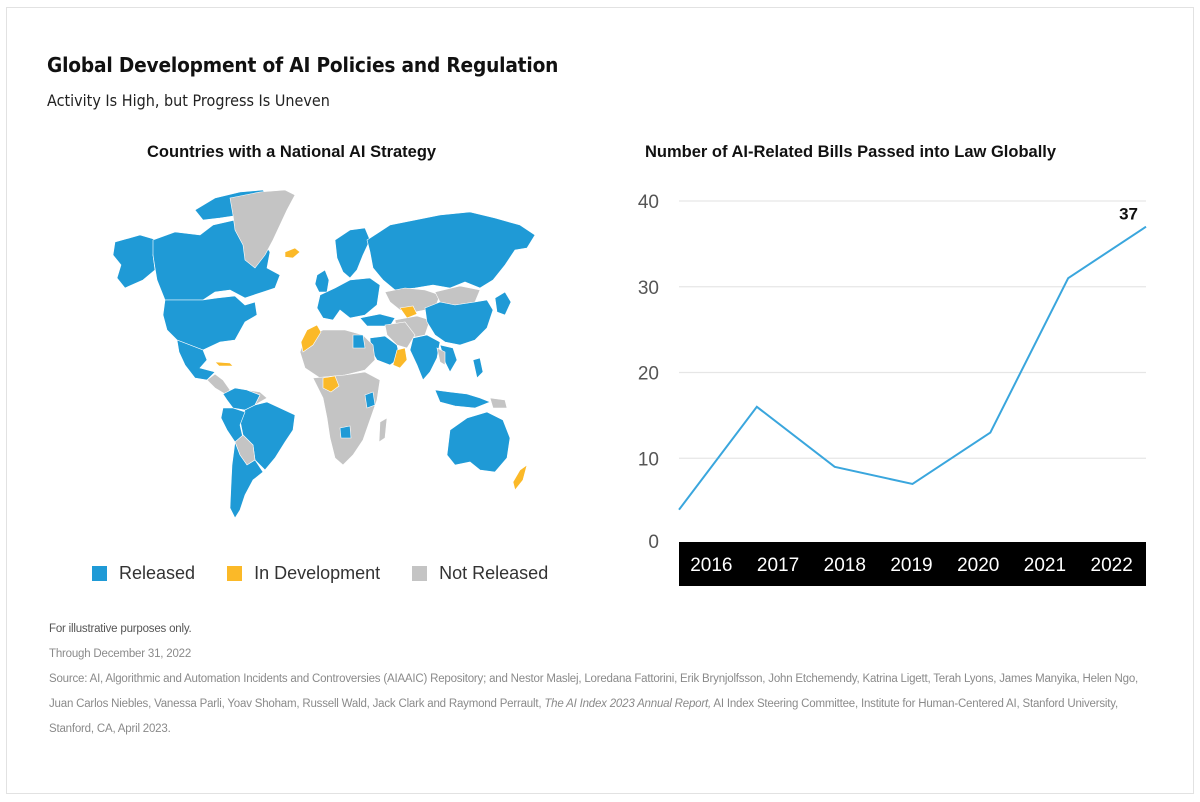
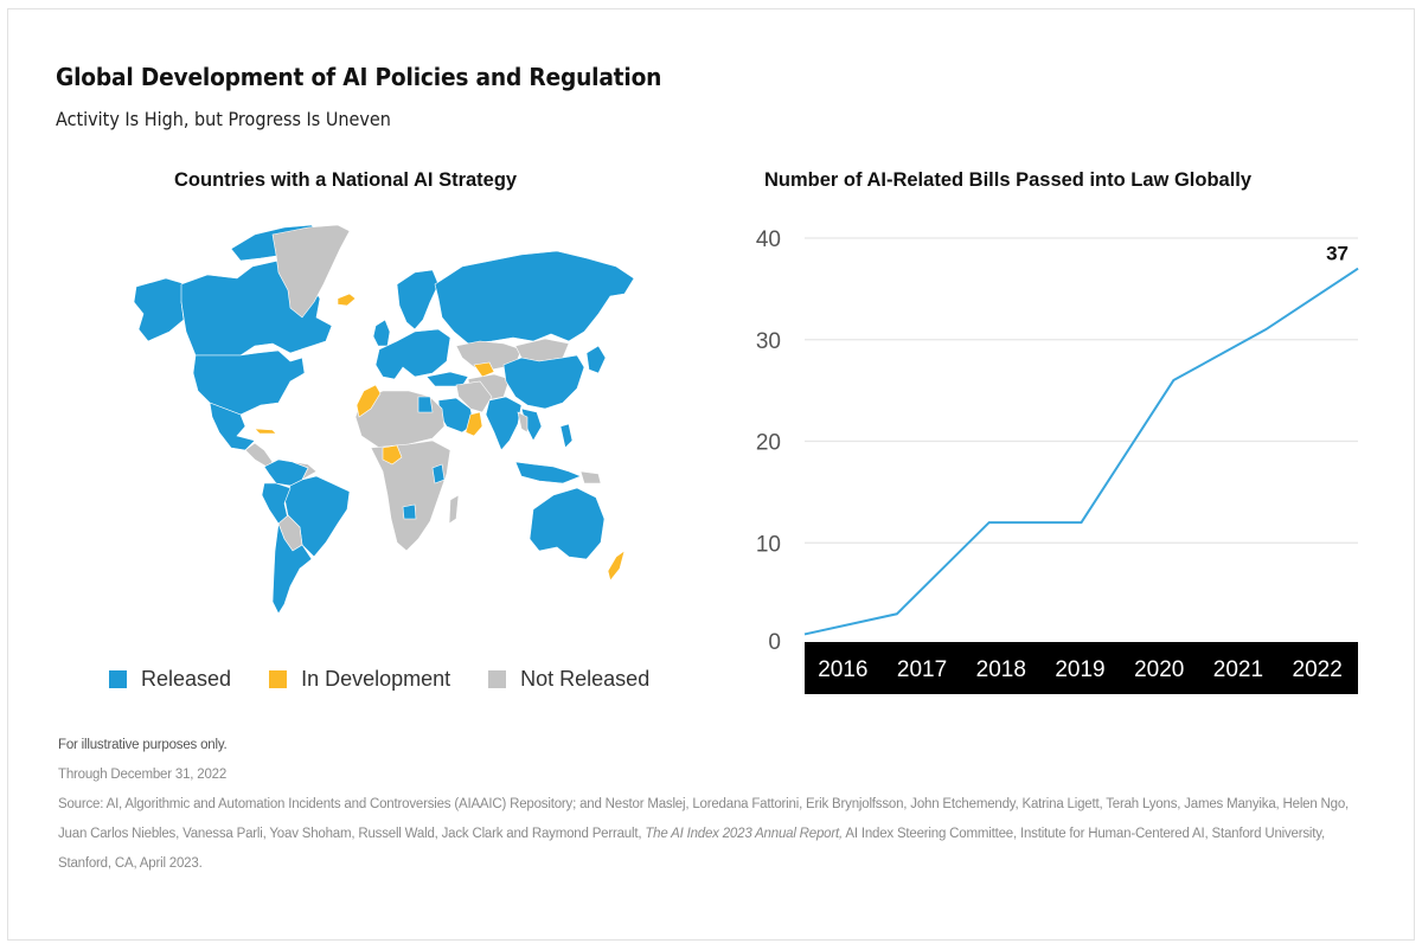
2016: 4 -> 1
2017: 16 -> 3
2018: 9 -> 12
2019: 7 -> 12
2020: 13 -> 26
